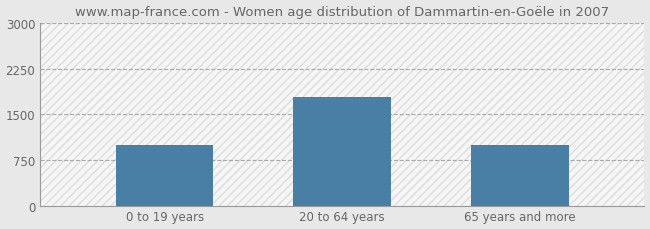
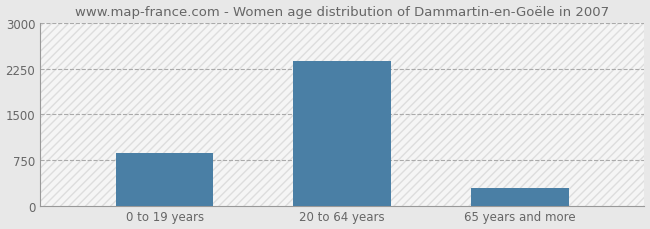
0 to 19 years: 1000 -> 870
20 to 64 years: 1780 -> 2370
65 years and more: 1000 -> 290
